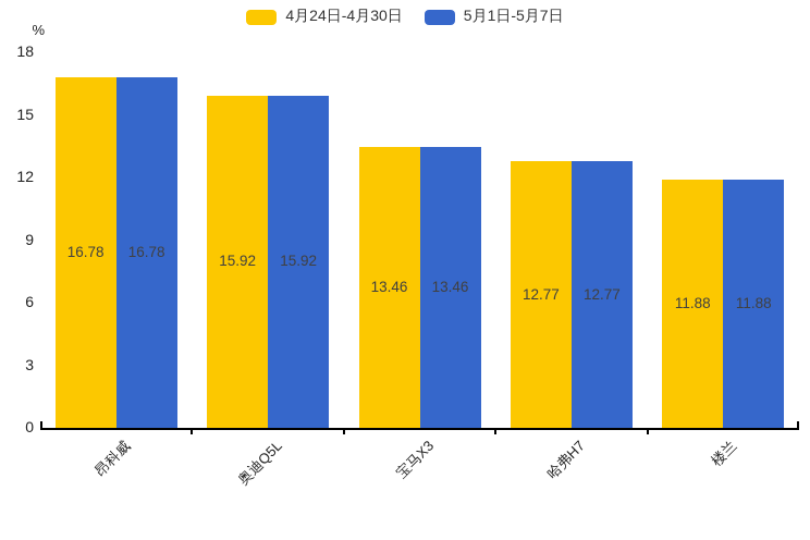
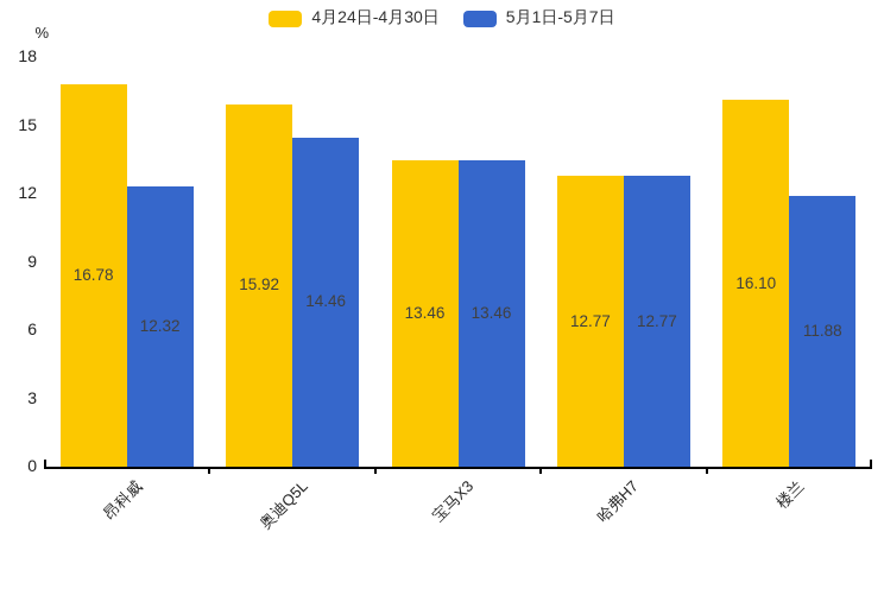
5月1日-5月7日/昂科威: 16.78 -> 12.32
5月1日-5月7日/奥迪Q5L: 15.92 -> 14.46
4月24日-4月30日/楼兰: 11.88 -> 16.10
